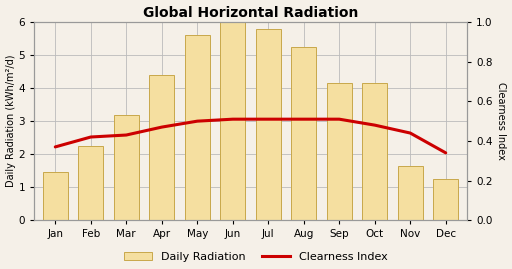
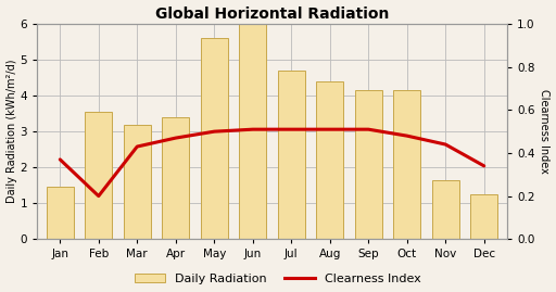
Daily Radiation/Feb: 2.25 -> 3.55
Clearness Index/Feb: 0.42 -> 0.20
Daily Radiation/Apr: 4.40 -> 3.40
Daily Radiation/Jul: 5.80 -> 4.70
Daily Radiation/Aug: 5.25 -> 4.40
